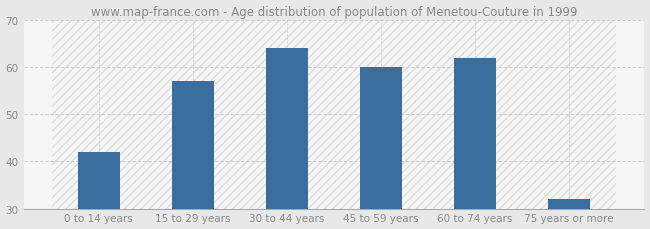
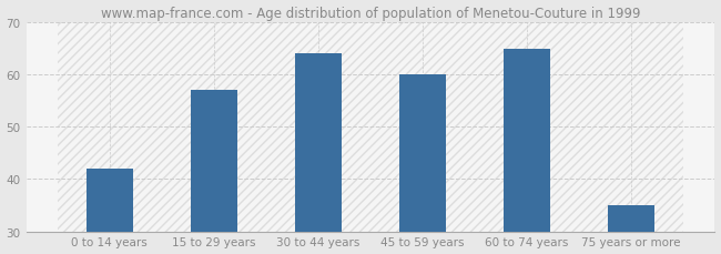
60 to 74 years: 62 -> 65
75 years or more: 32 -> 35
